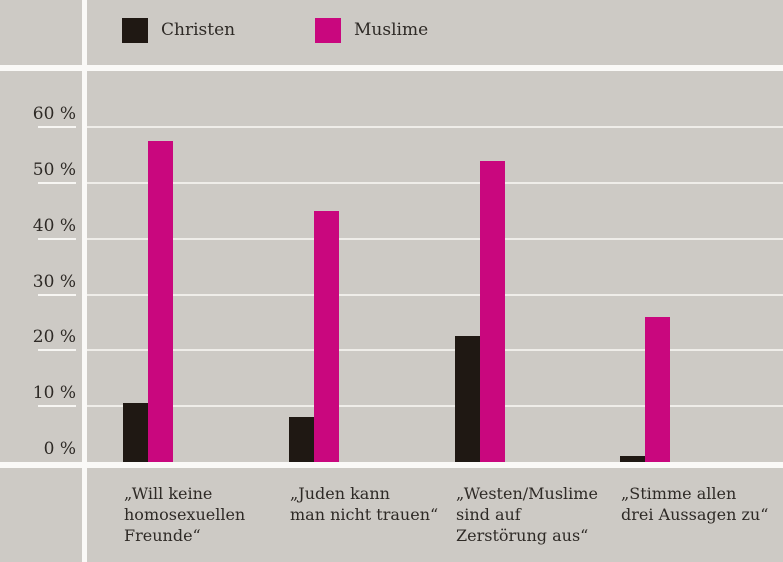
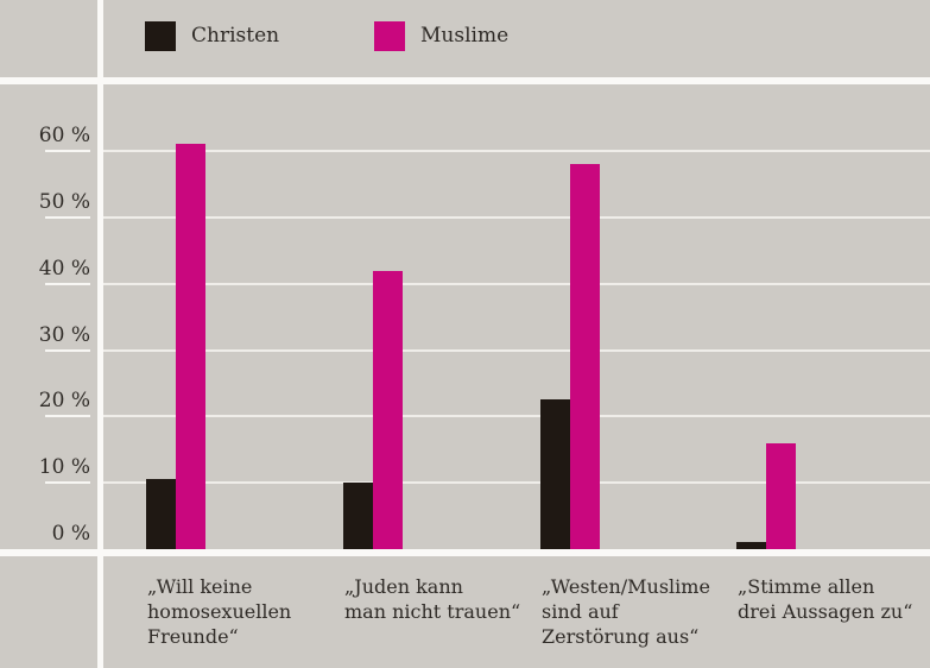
Muslime/„Will keine homosexuellen Freunde“: 58% -> 61%
Christen/„Juden kann man nicht trauen“: 8% -> 10%
Muslime/„Juden kann man nicht trauen“: 45% -> 42%
Muslime/„Westen/Muslime sind auf Zerstörung aus“: 54% -> 58%
Muslime/„Stimme allen drei Aussagen zu“: 26% -> 16%
